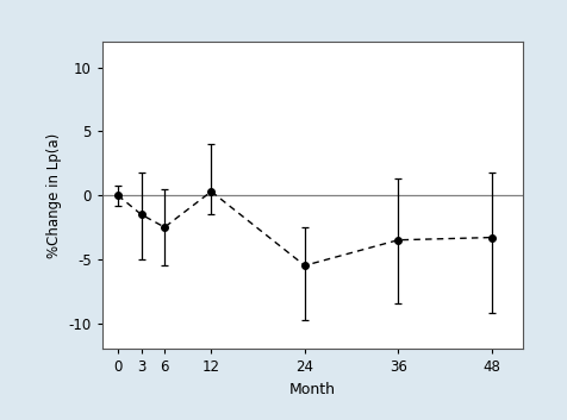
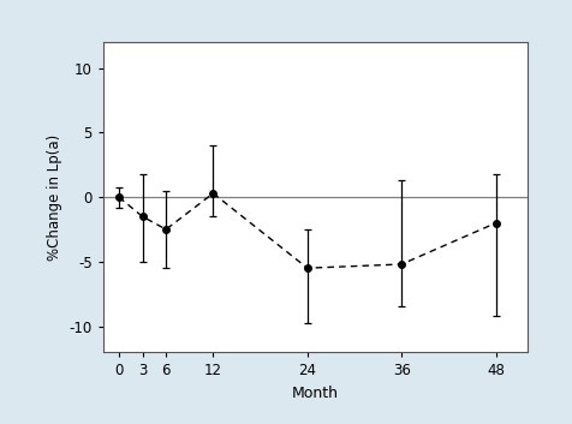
36: -3.5 -> -5.2
48: -3.3 -> -2.0
